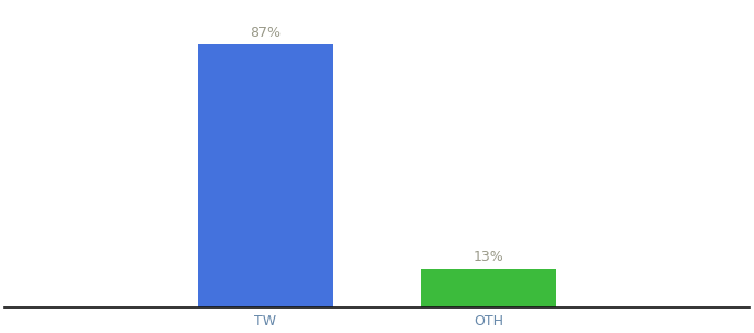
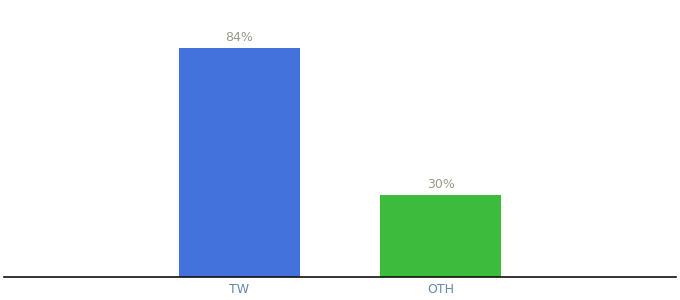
TW: 87% -> 84%
OTH: 13% -> 30%
